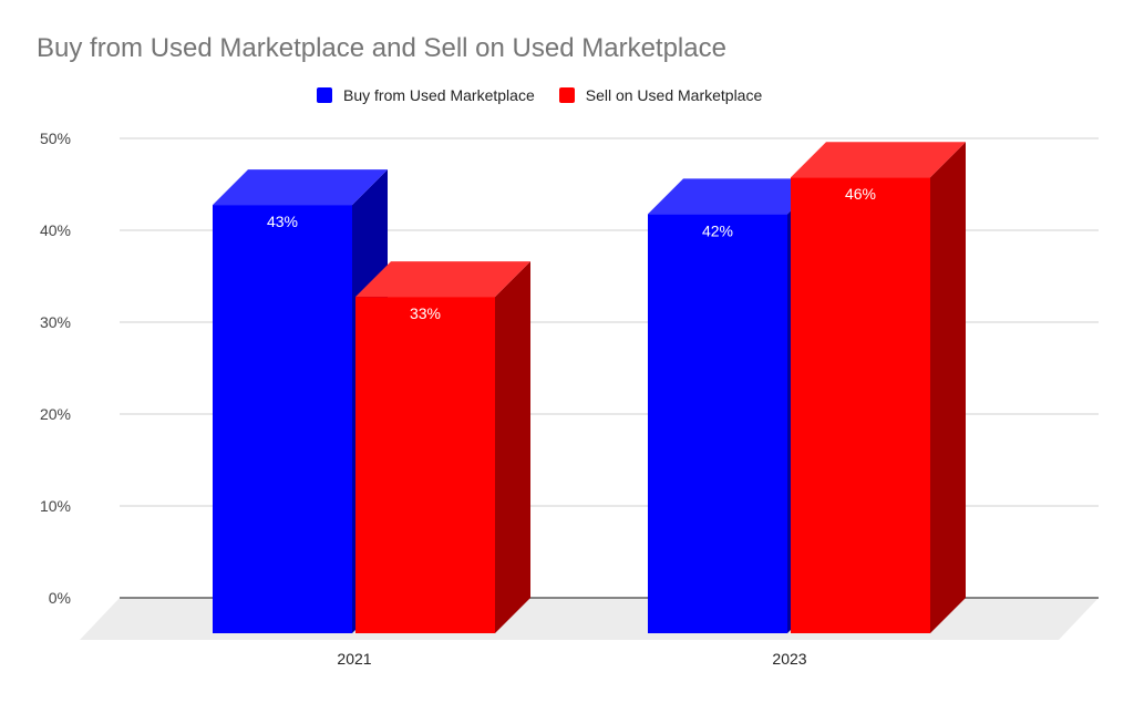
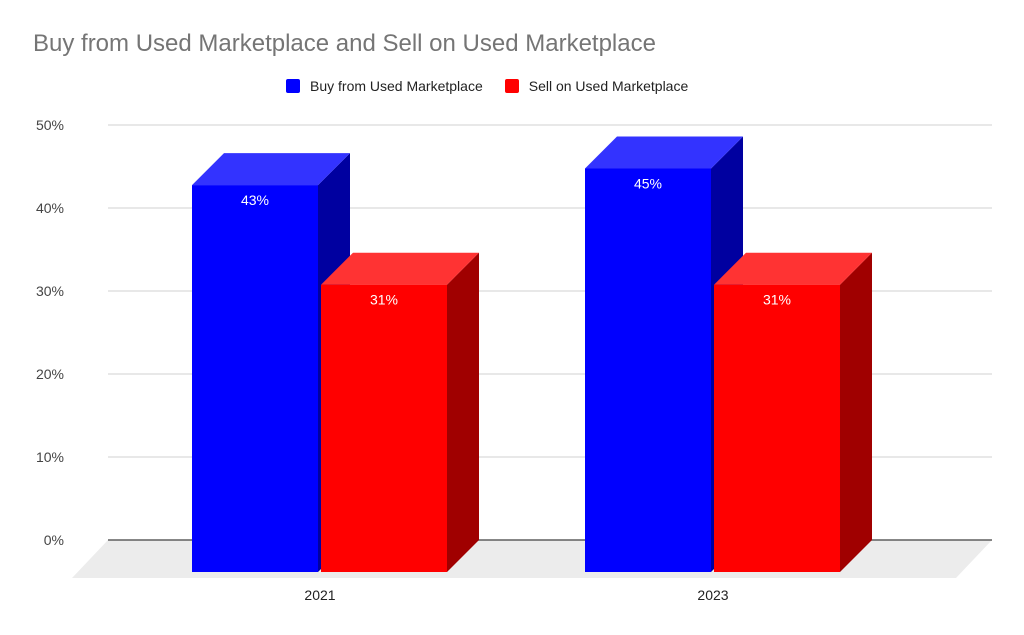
Sell on Used Marketplace/2021: 33% -> 31%
Buy from Used Marketplace/2023: 42% -> 45%
Sell on Used Marketplace/2023: 46% -> 31%
